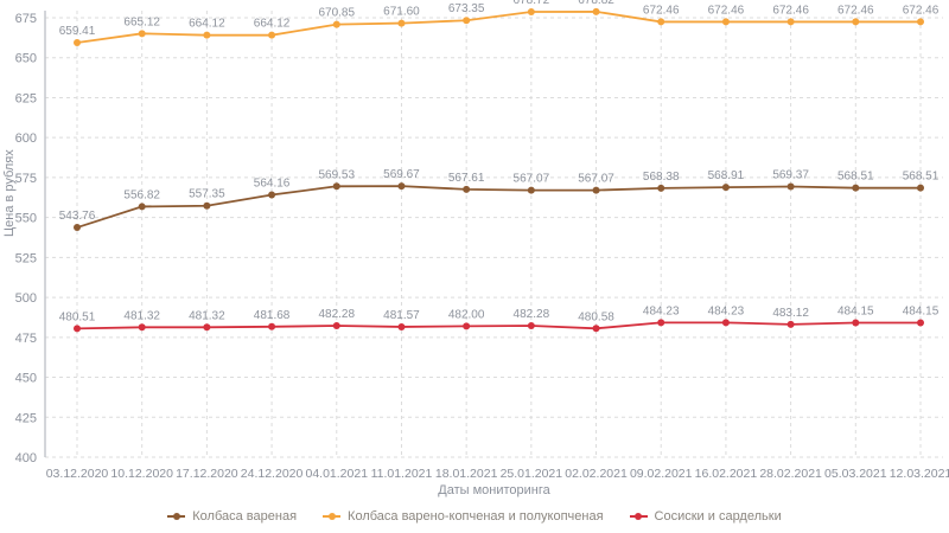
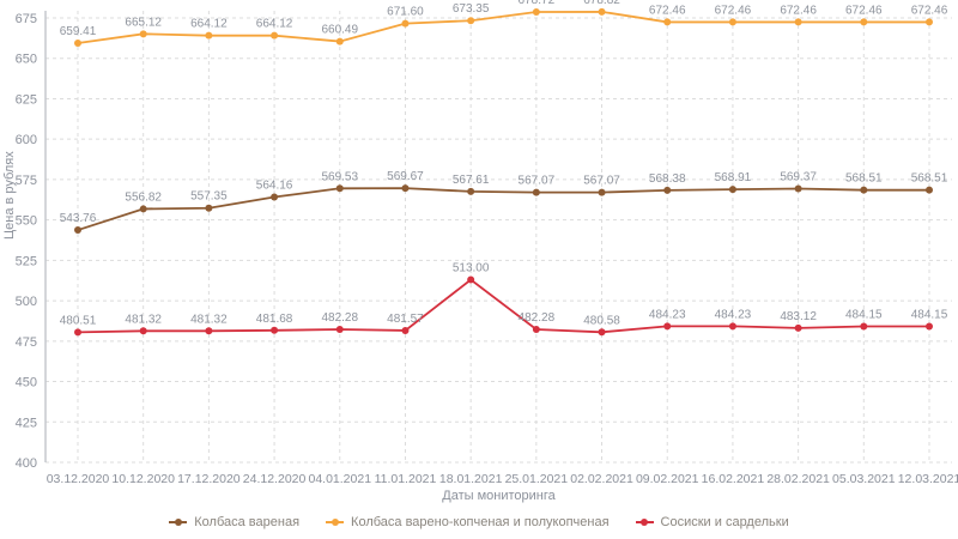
Колбаса варено-копченая и полукопченая/04.01.2021: 670.85 -> 660.49
Сосиски и сардельки/18.01.2021: 482.00 -> 513.00
